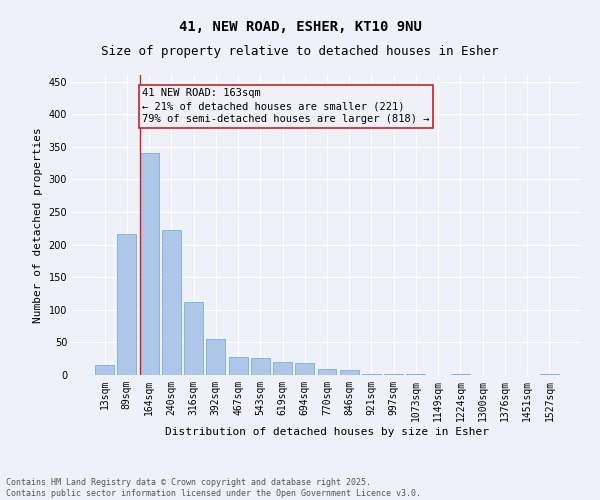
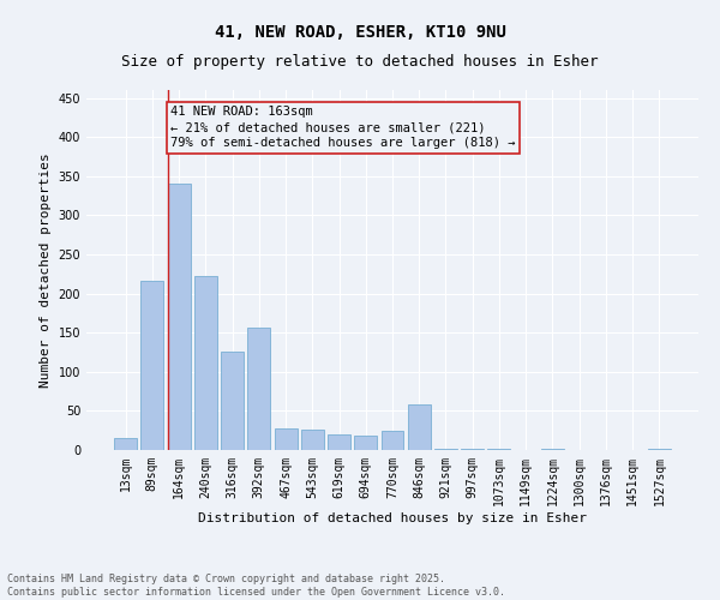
316sqm: 112 -> 126
392sqm: 55 -> 156
770sqm: 9 -> 24
846sqm: 7 -> 58
